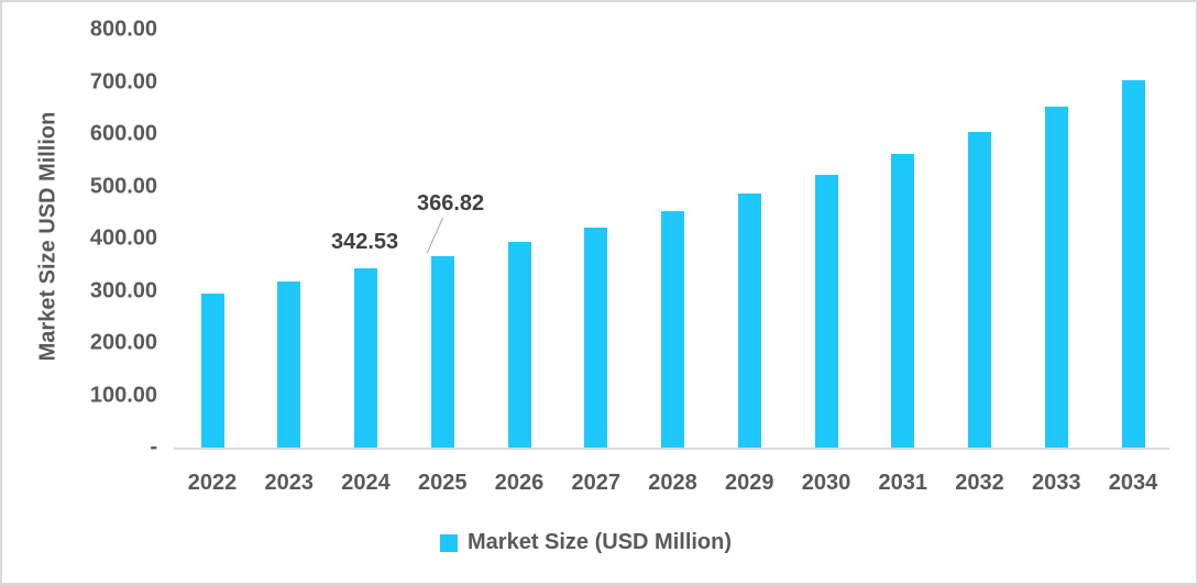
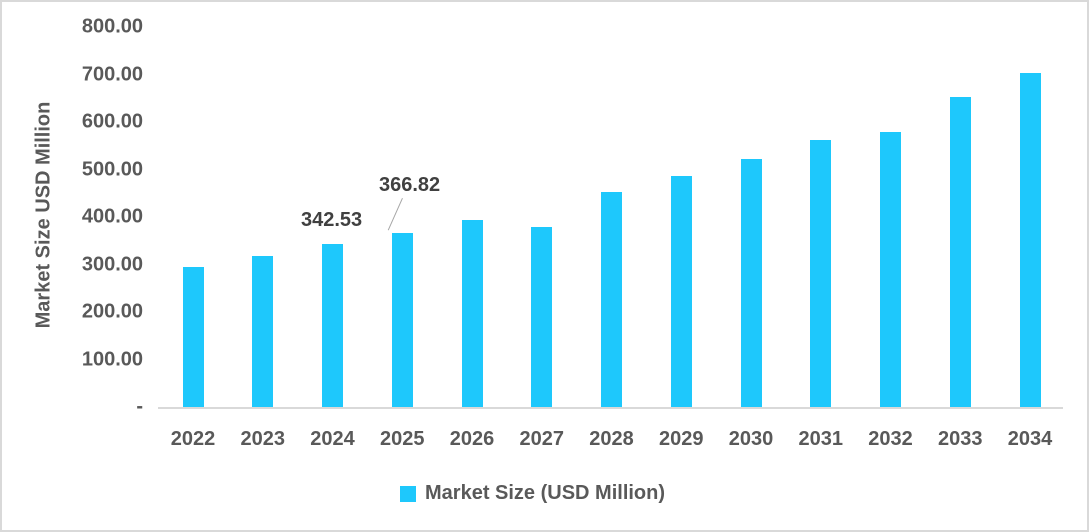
2027: 420 -> 380
2032: 600 -> 580
